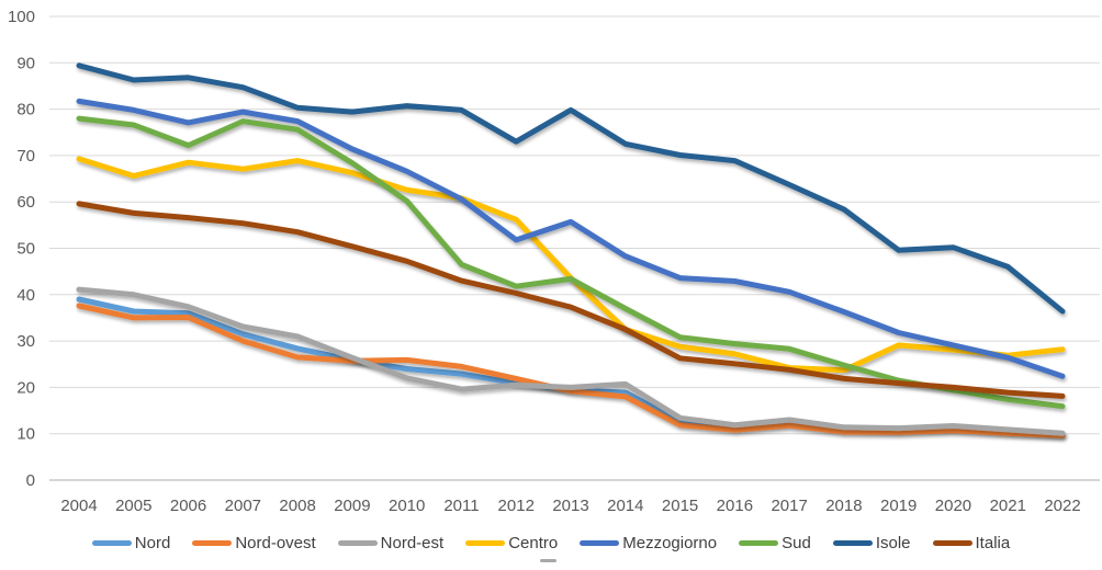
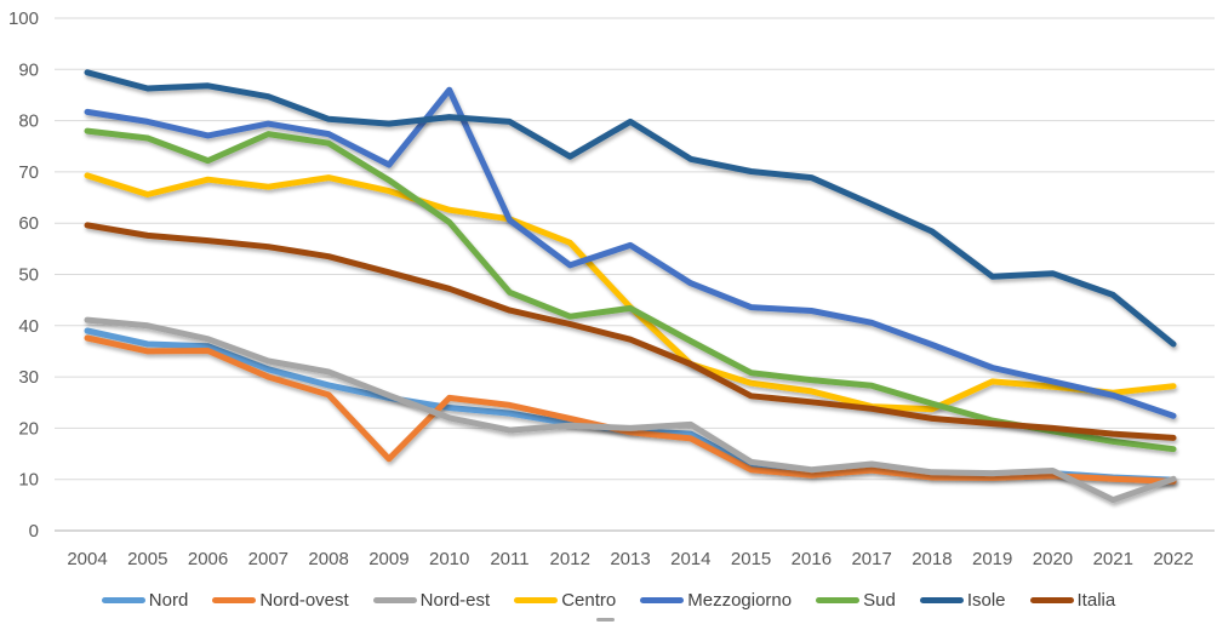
Nord-ovest/2009: 26 -> 14
Mezzogiorno/2010: 67 -> 86
Nord-est/2021: 11 -> 6
